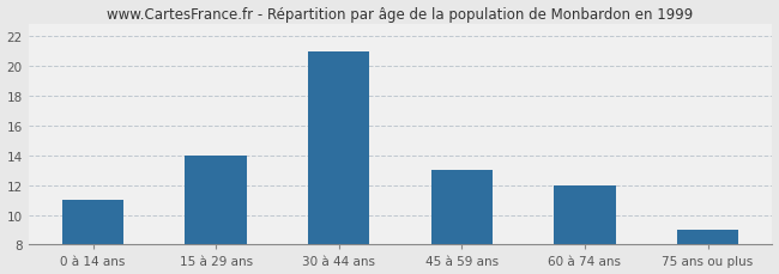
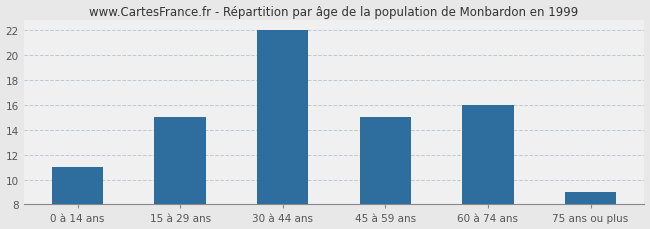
15 à 29 ans: 14 -> 15
30 à 44 ans: 21 -> 22
45 à 59 ans: 13 -> 15
60 à 74 ans: 12 -> 16
